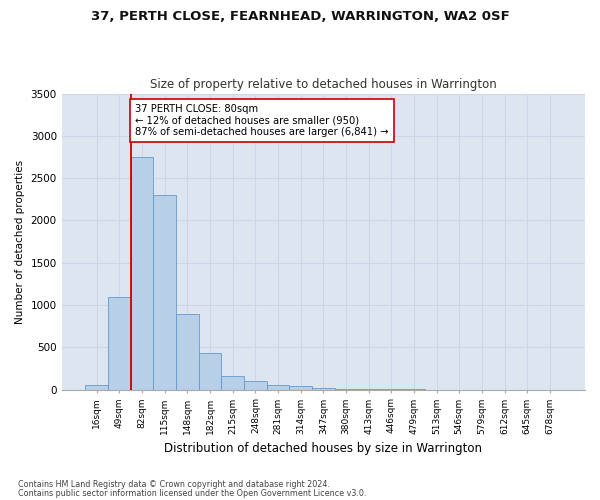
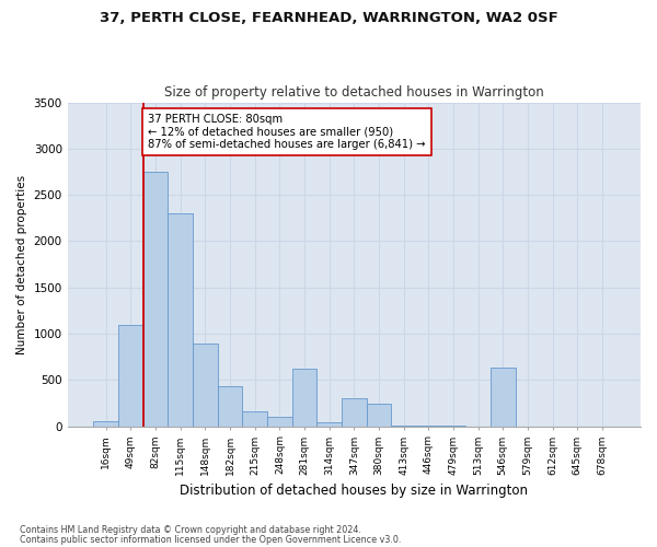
281sqm: 60 -> 620
347sqm: 20 -> 300
380sqm: 10 -> 240
546sqm: 0 -> 640
